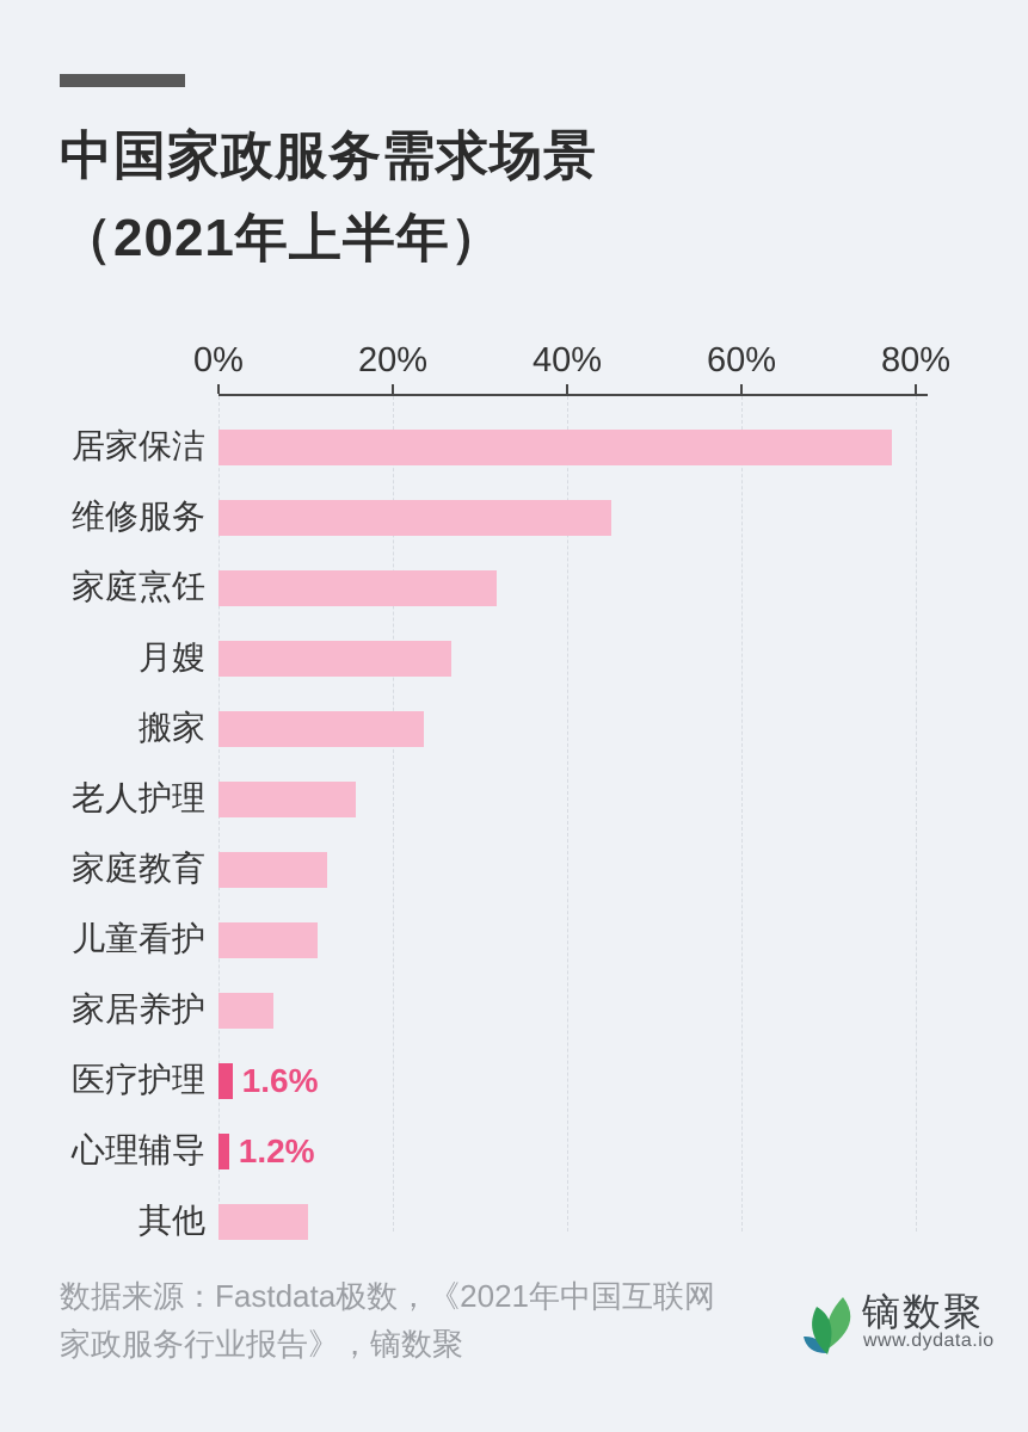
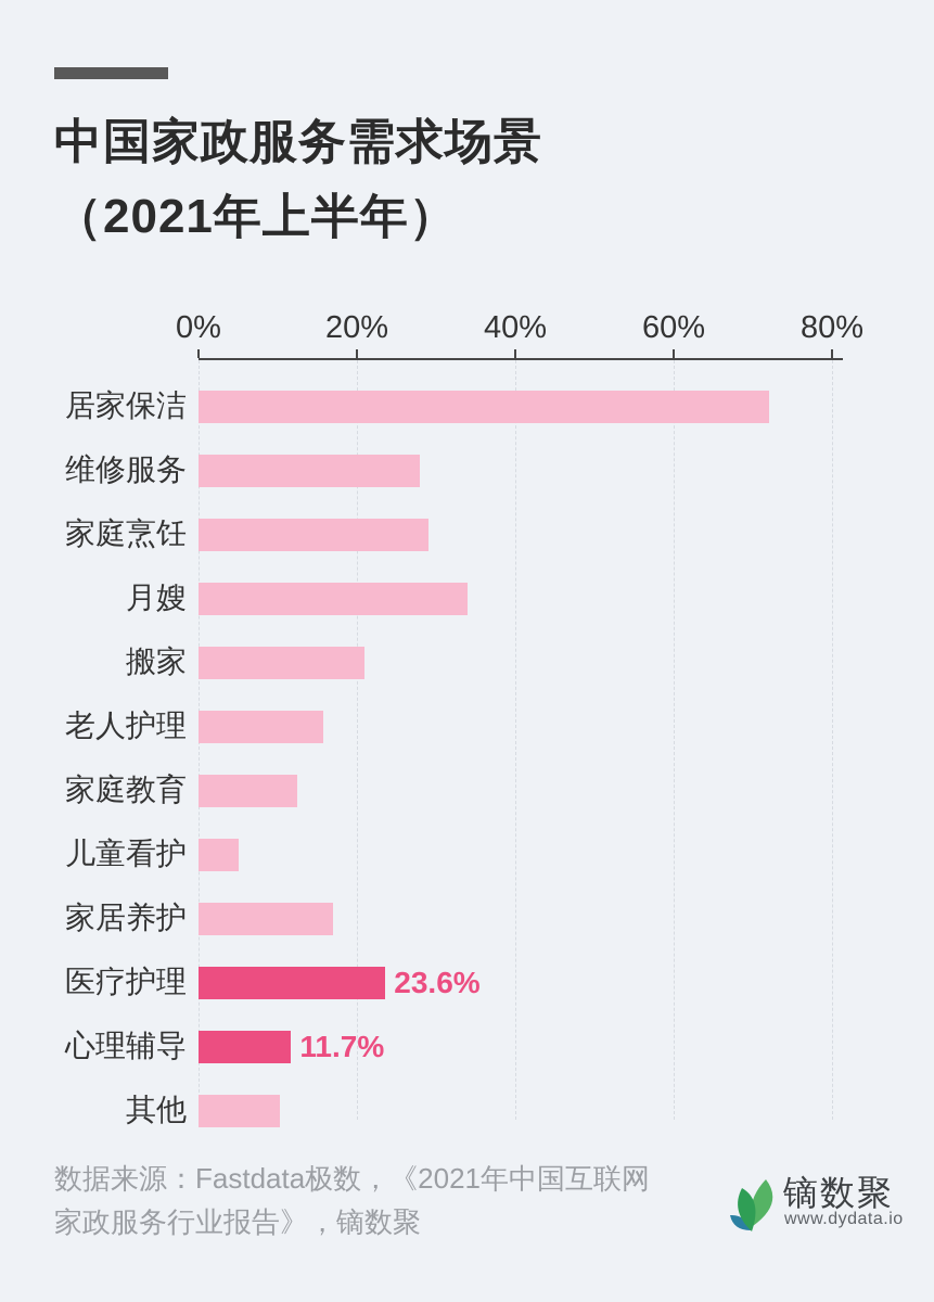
居家保洁: 77% -> 72%
维修服务: 45% -> 28%
家庭烹饪: 32% -> 29%
月嫂: 27% -> 34%
搬家: 24% -> 21%
儿童看护: 11% -> 5%
家居养护: 6% -> 17%
医疗护理: 1.6% -> 23.6%
心理辅导: 1.2% -> 11.7%
